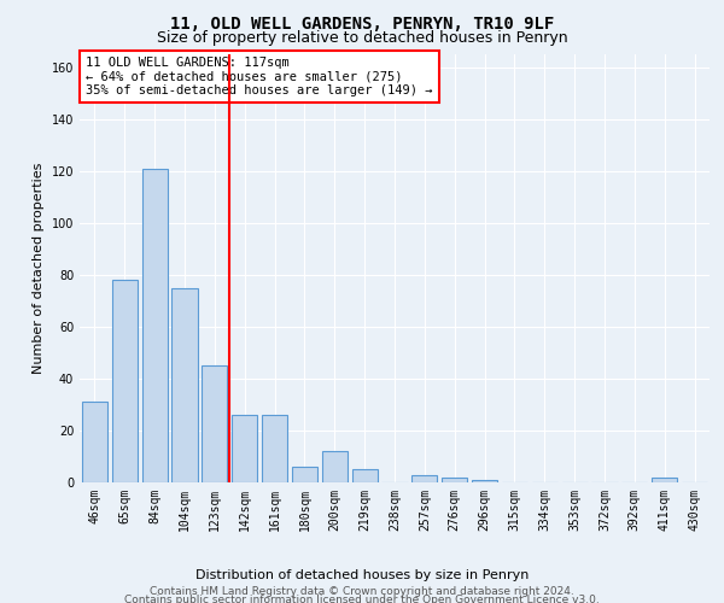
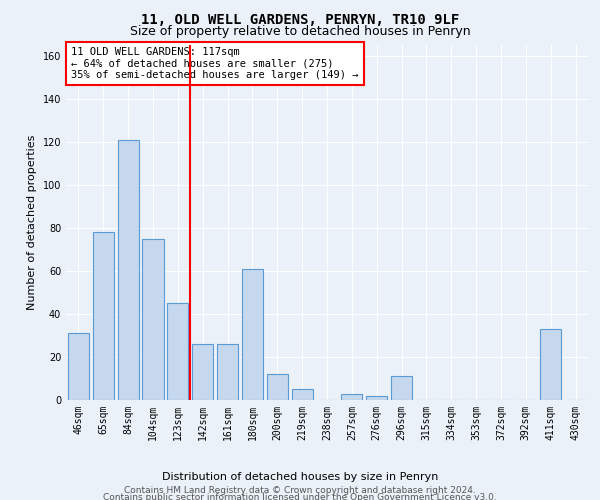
180sqm: 6 -> 61
296sqm: 1 -> 11
411sqm: 2 -> 33
